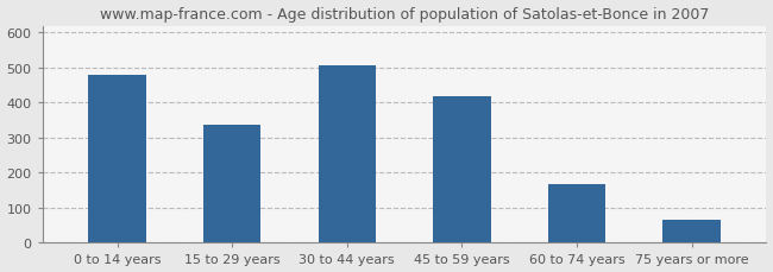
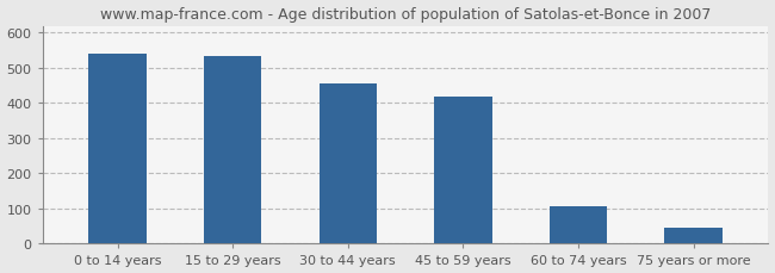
0 to 14 years: 478 -> 540
15 to 29 years: 338 -> 535
30 to 44 years: 508 -> 455
60 to 74 years: 168 -> 105
75 years or more: 65 -> 45
